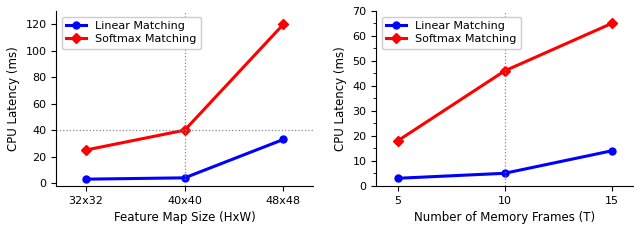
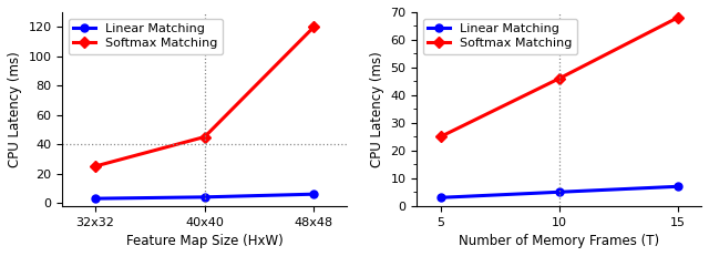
Softmax Matching/40x40: 40 -> 45
Linear Matching/48x48: 33 -> 6
Softmax Matching/5: 18 -> 25
Linear Matching/15: 14 -> 7
Softmax Matching/15: 65 -> 68
